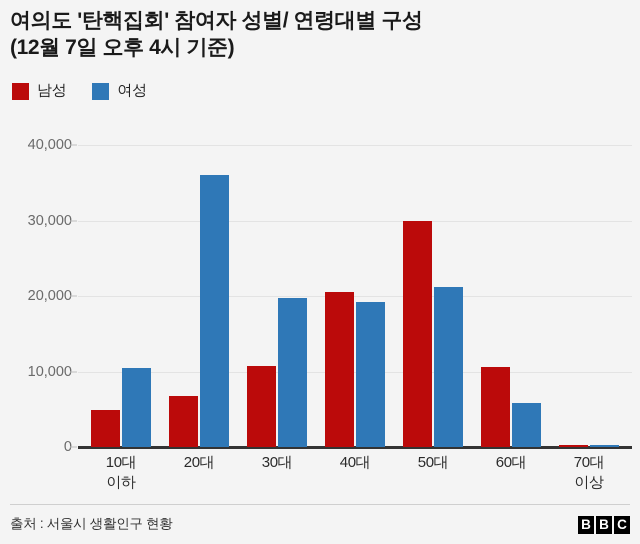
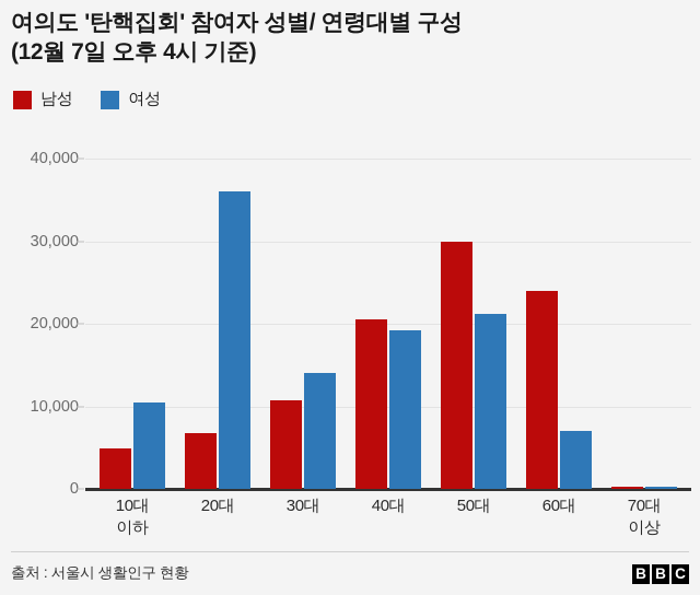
여성/30대: 20000 -> 14000
남성/60대: 11000 -> 24000
여성/60대: 6000 -> 7000
